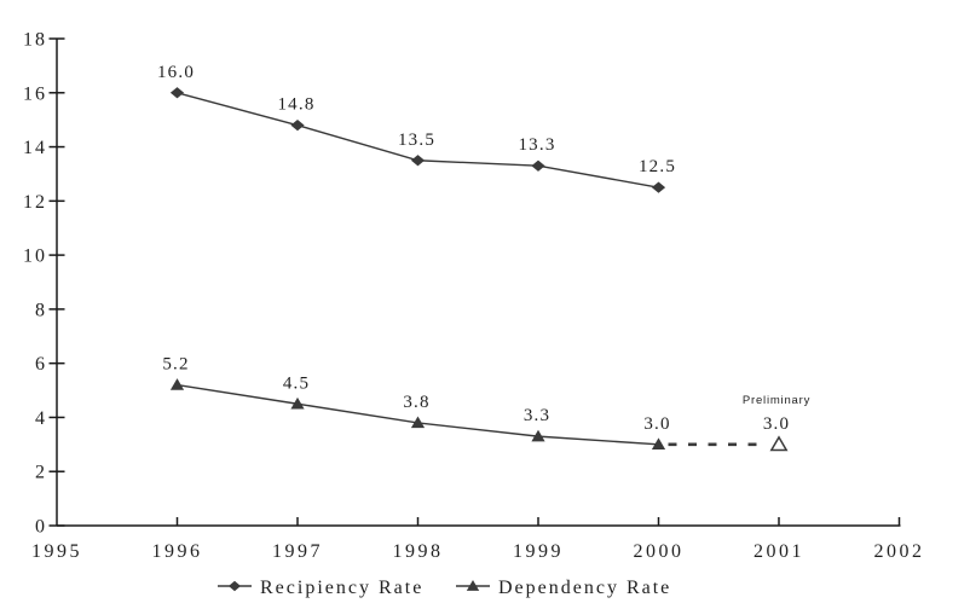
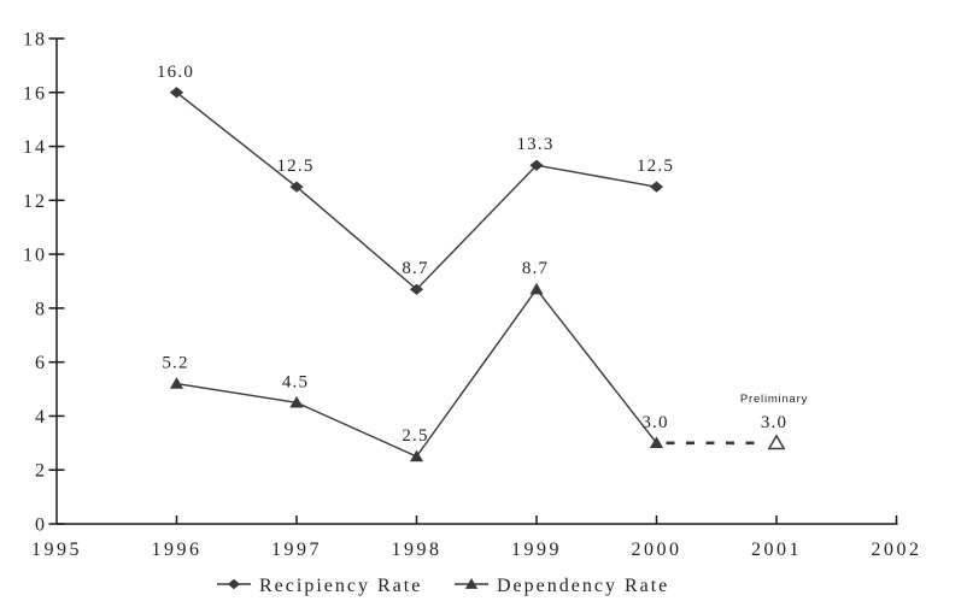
Recipiency Rate/1997: 14.8 -> 12.5
Recipiency Rate/1998: 13.5 -> 8.7
Dependency Rate/1998: 3.8 -> 2.5
Dependency Rate/1999: 3.3 -> 8.7
